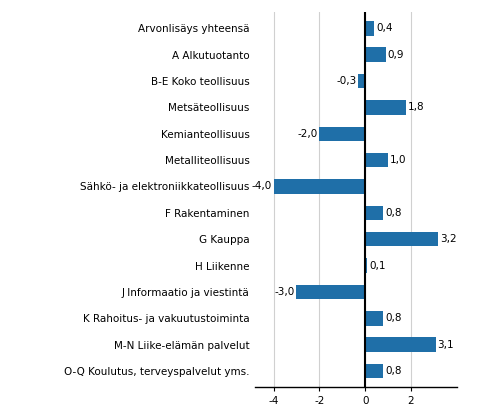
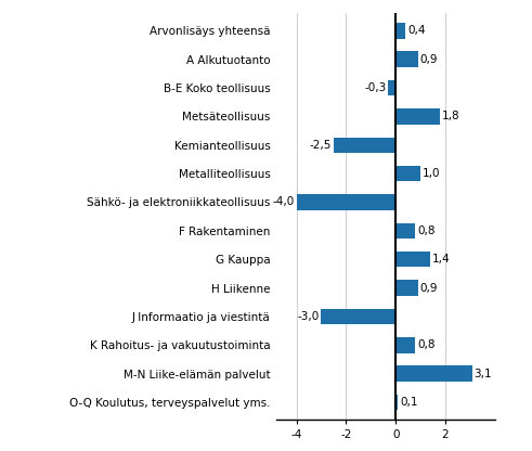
Kemianteollisuus: -2,0 -> -2,5
G Kauppa: 3,2 -> 1,4
H Liikenne: 0,1 -> 0,9
O-Q Koulutus, terveyspalvelut yms.: 0,8 -> 0,1
